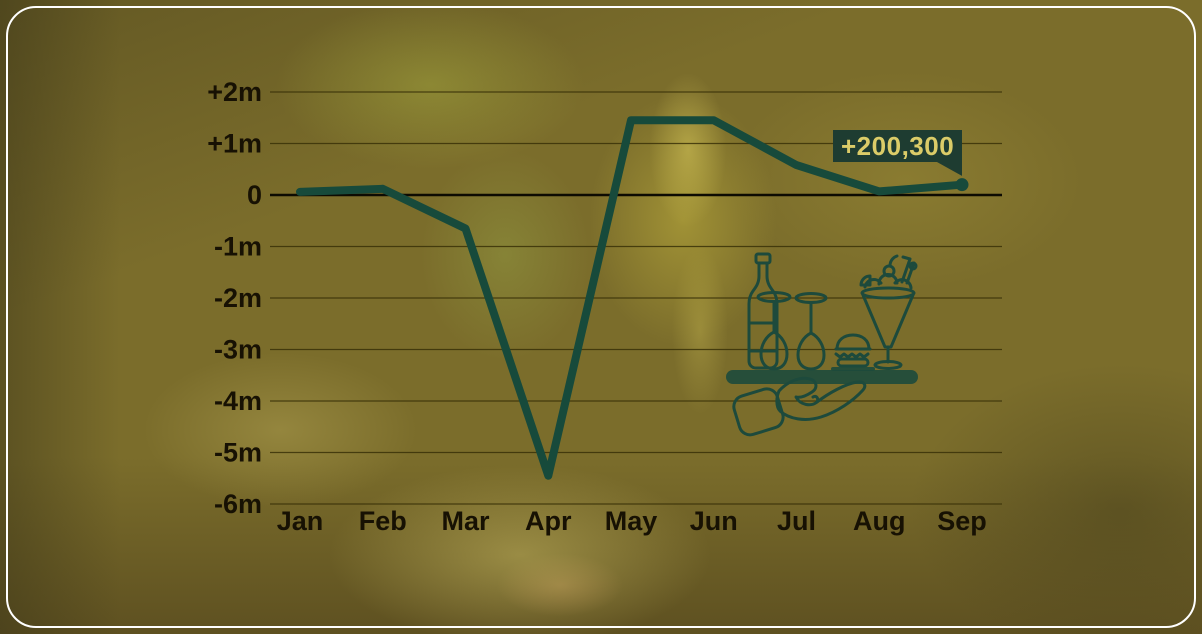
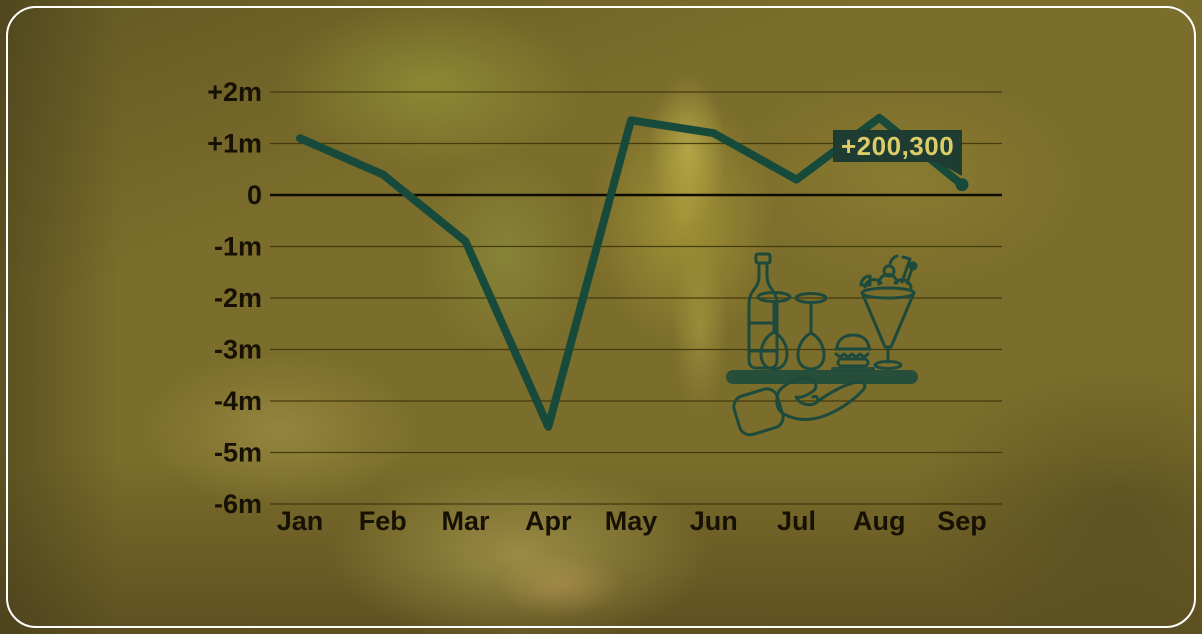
Jan: 0.1m -> 1.1m
Feb: 0.1m -> 0.4m
Mar: -0.7m -> -0.9m
Apr: -5.5m -> -4.5m
Jun: 1.4m -> 1.2m
Jul: 0.6m -> 0.3m
Aug: 0.1m -> 1.5m
